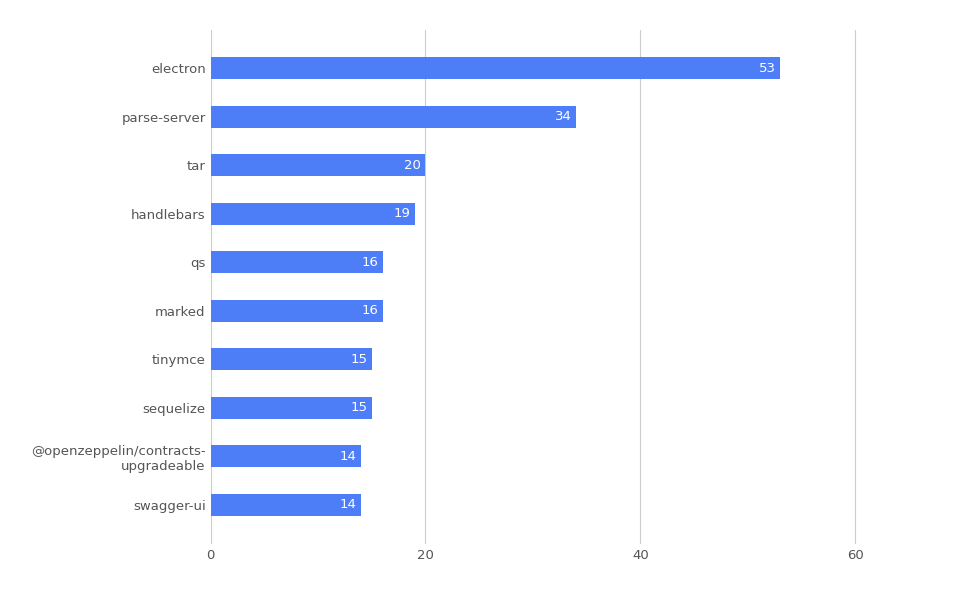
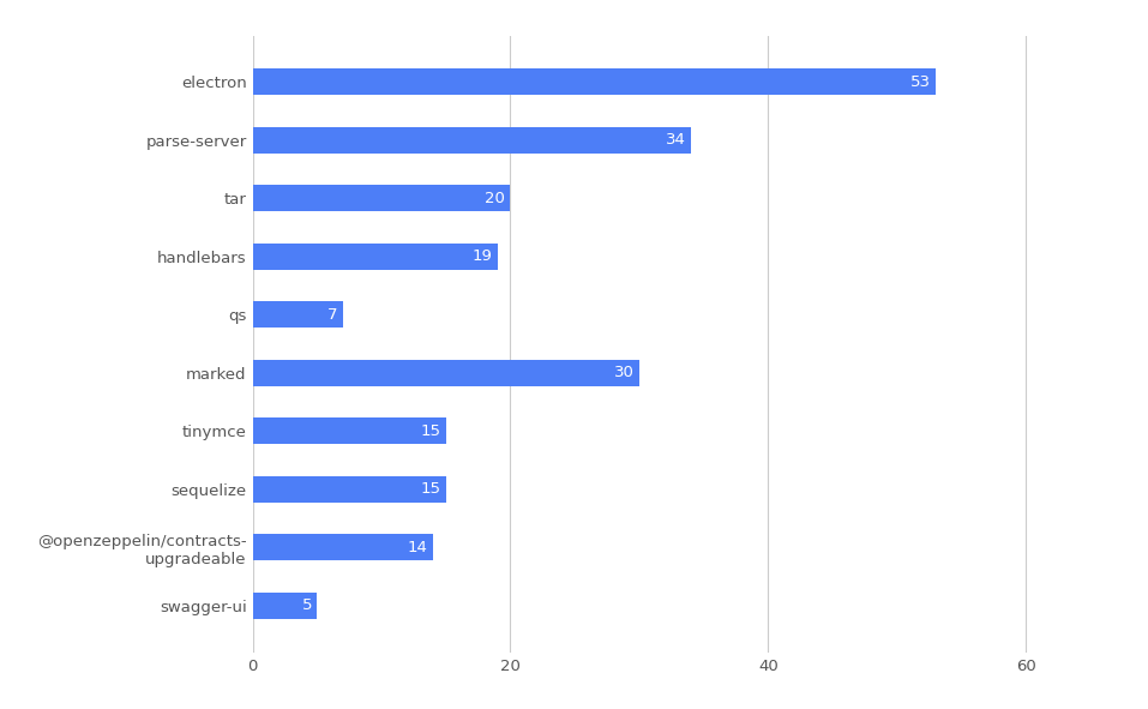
qs: 16 -> 7
marked: 16 -> 30
swagger-ui: 14 -> 5
